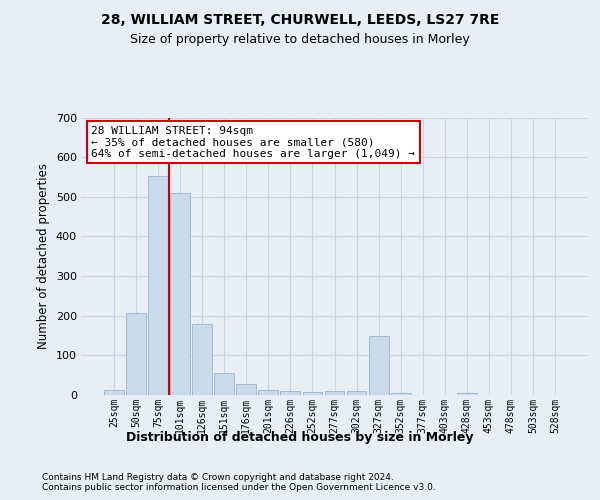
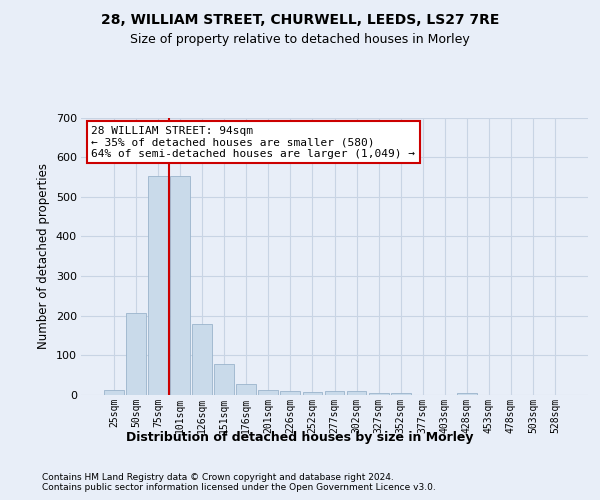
101sqm: 510 -> 553
151sqm: 55 -> 78
327sqm: 150 -> 6
